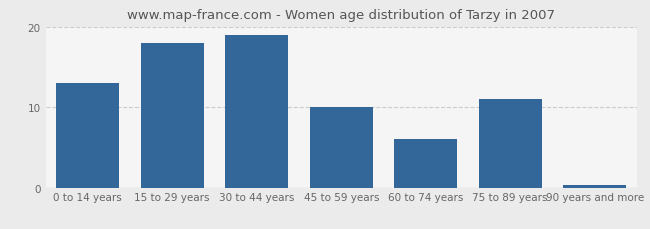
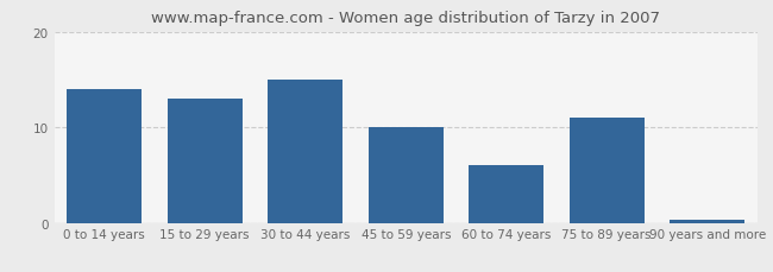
0 to 14 years: 13.0 -> 14.0
15 to 29 years: 18.0 -> 13.0
30 to 44 years: 19.0 -> 15.0
